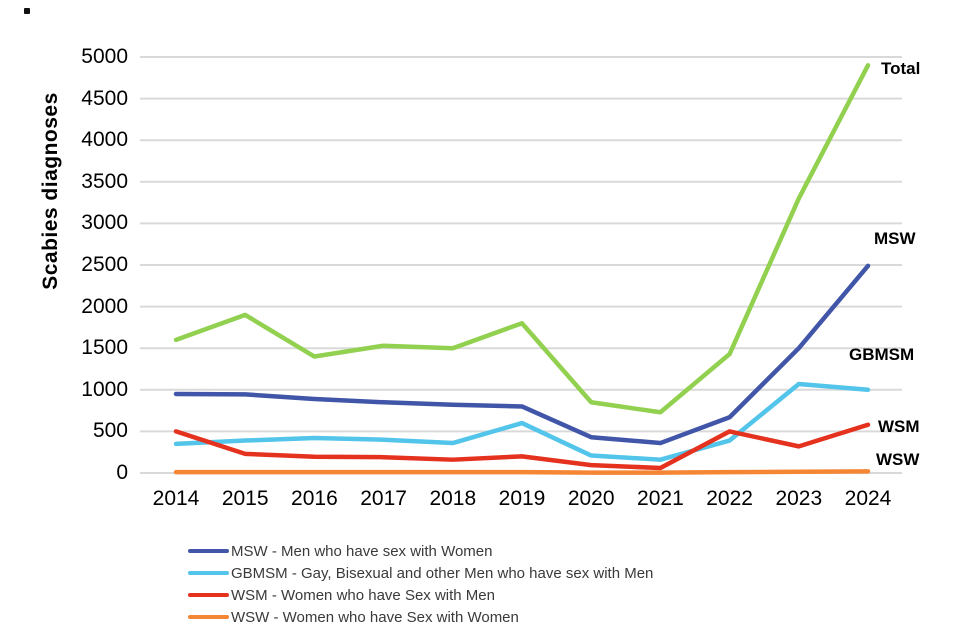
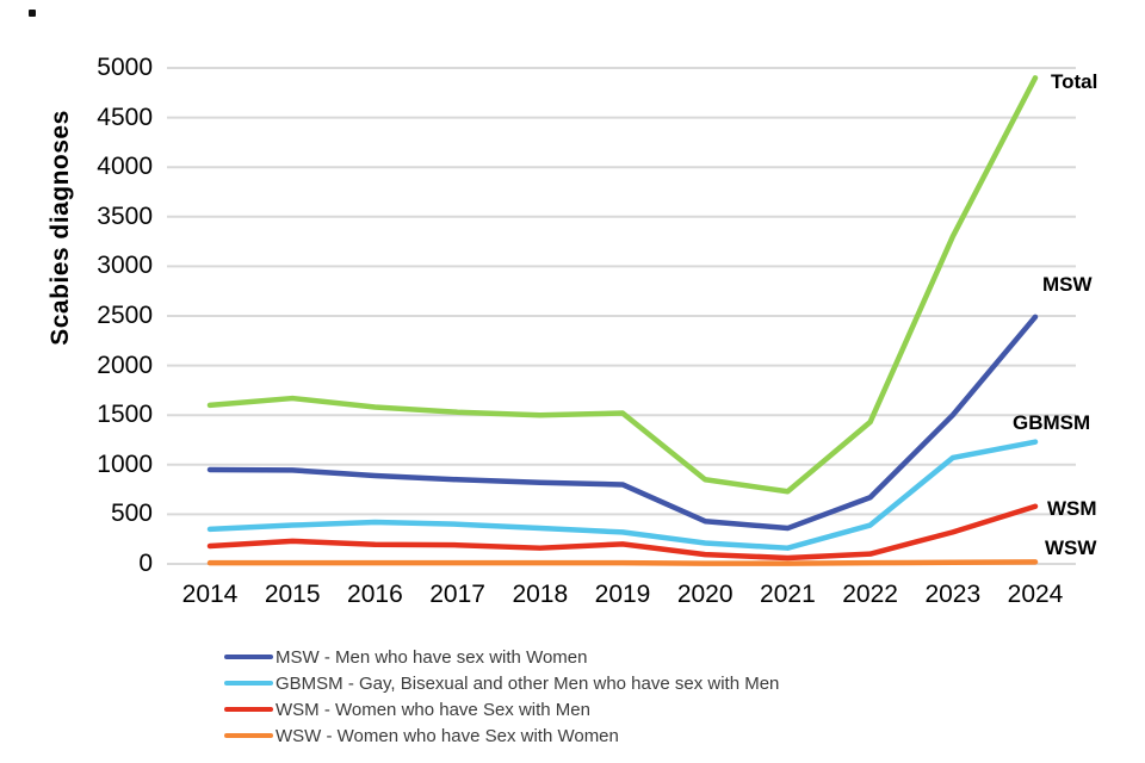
WSM/2014: 500 -> 200
Total/2015: 1900 -> 1700
Total/2016: 1400 -> 1600
Total/2019: 1800 -> 1500
GBMSM/2019: 600 -> 300
WSM/2022: 500 -> 100
GBMSM/2024: 1000 -> 1200
